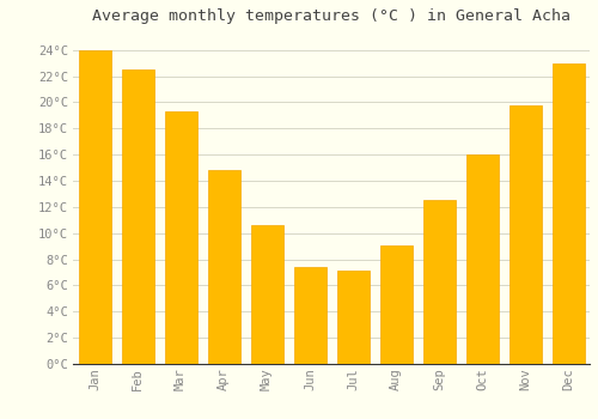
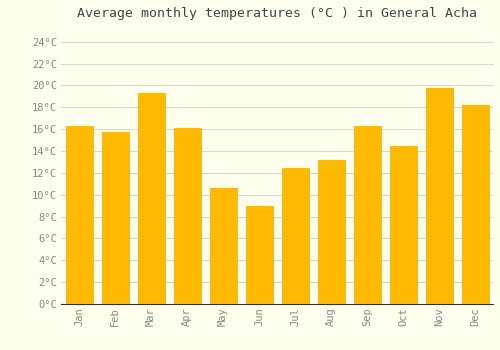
Jan: 24.0°C -> 16.3°C
Feb: 22.5°C -> 15.7°C
Apr: 14.8°C -> 16.1°C
Jun: 7.4°C -> 9.0°C
Jul: 7.1°C -> 12.4°C
Aug: 9.1°C -> 13.2°C
Sep: 12.5°C -> 16.3°C
Oct: 16.0°C -> 14.5°C
Dec: 23.0°C -> 18.2°C
